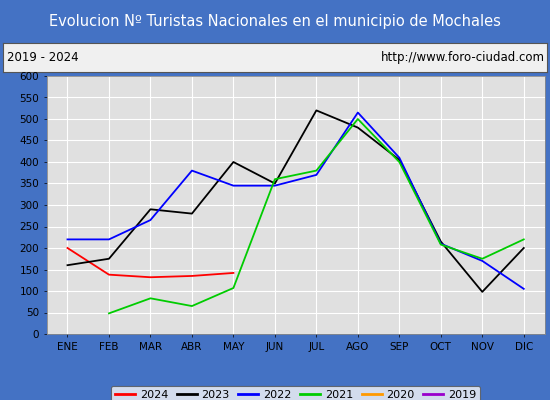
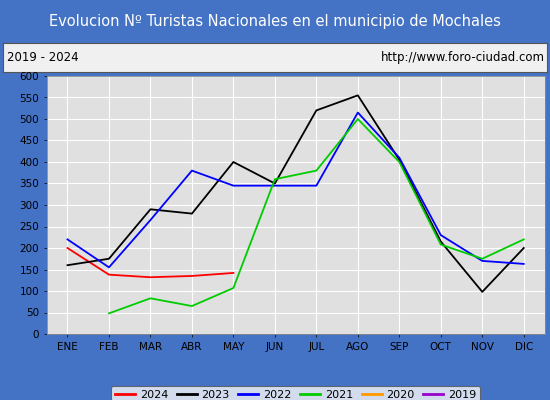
2022/FEB: 220 -> 155
2022/JUL: 370 -> 345
2023/AGO: 480 -> 555
2022/OCT: 210 -> 230
2022/DIC: 105 -> 163
